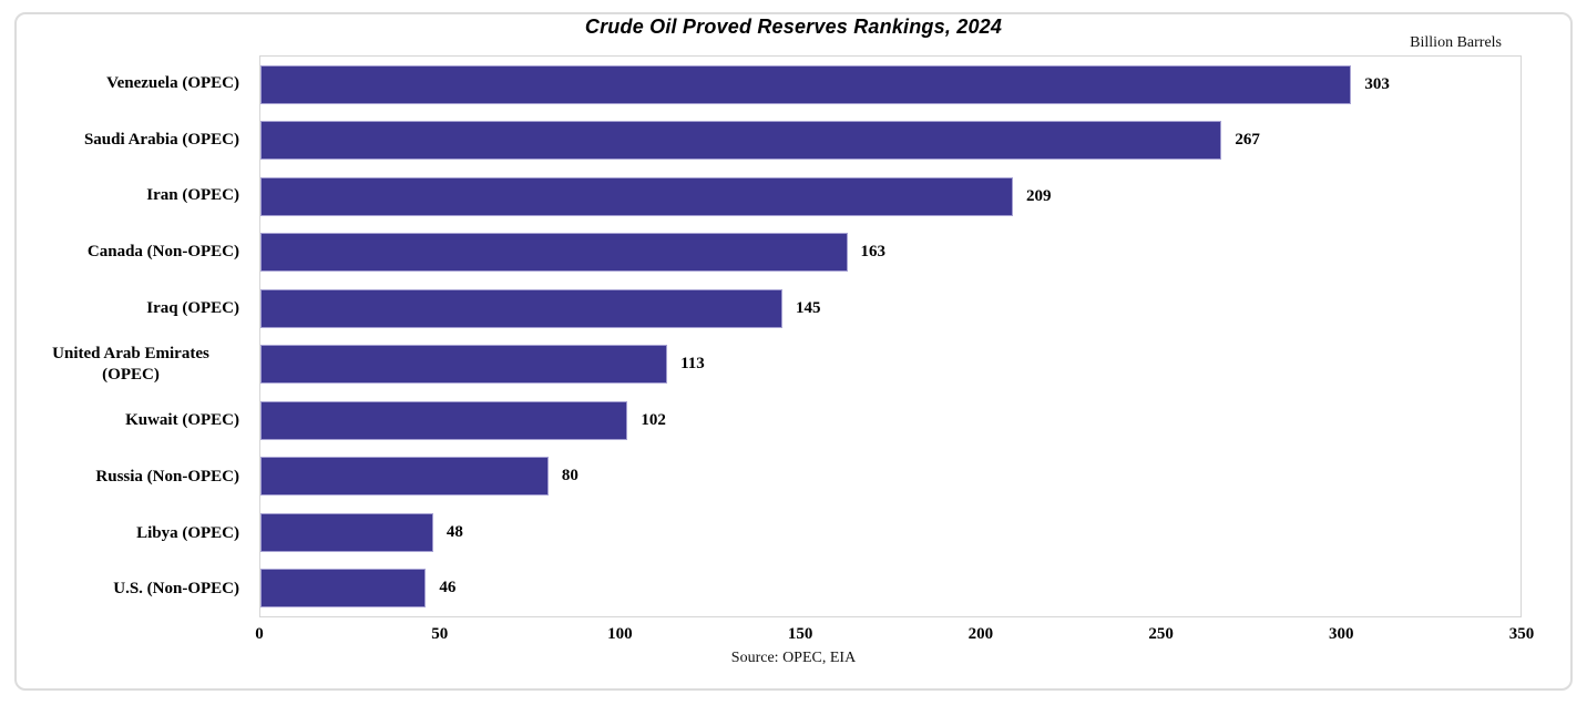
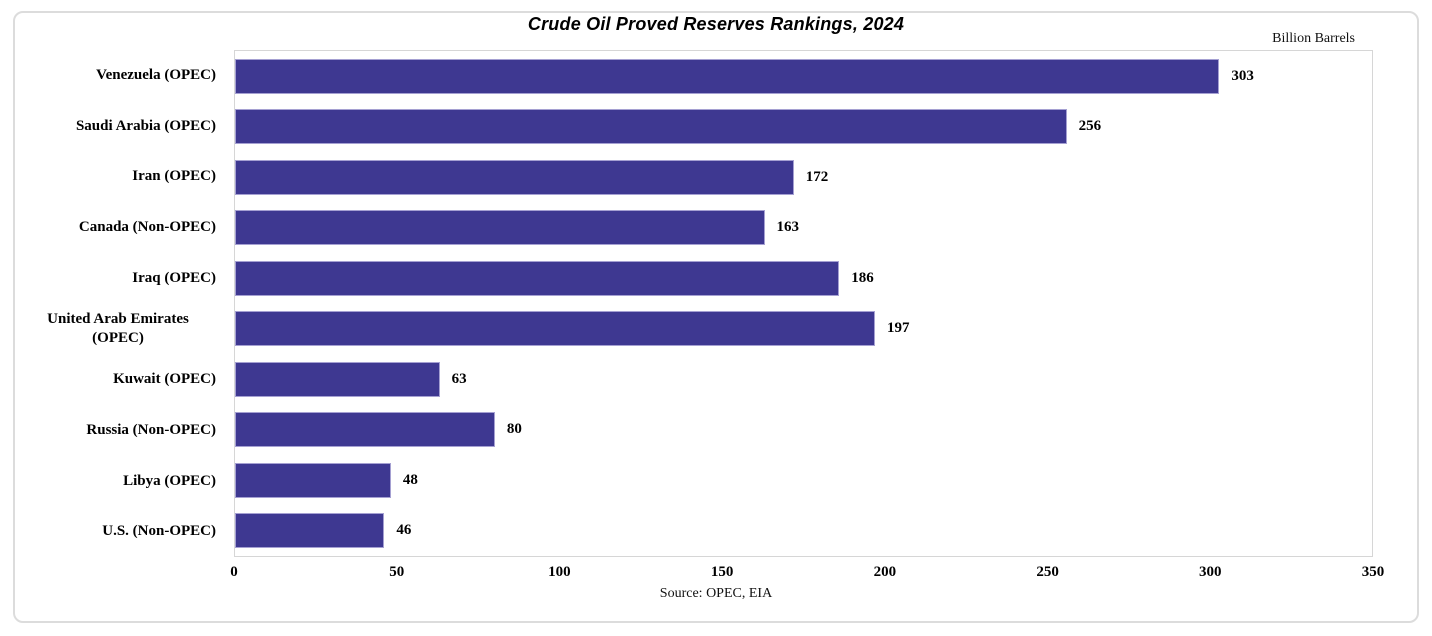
Saudi Arabia (OPEC): 267 -> 256
Iran (OPEC): 209 -> 172
Iraq (OPEC): 145 -> 186
United Arab Emirates (OPEC): 113 -> 197
Kuwait (OPEC): 102 -> 63
